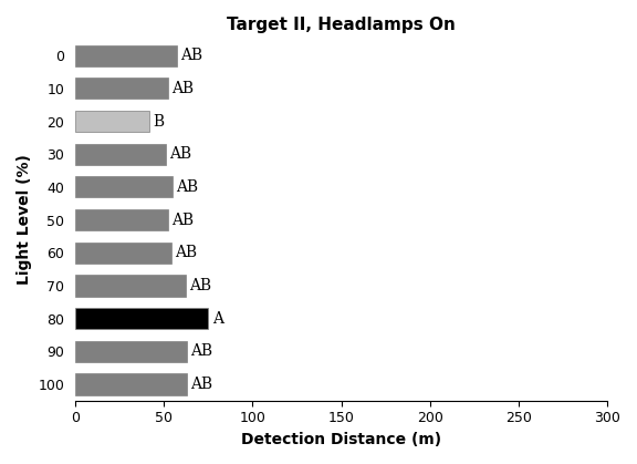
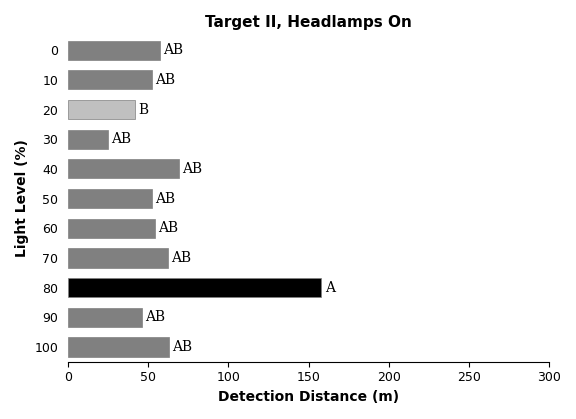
30: 51 -> 25
40: 55 -> 69
80: 75 -> 158
90: 63 -> 46
